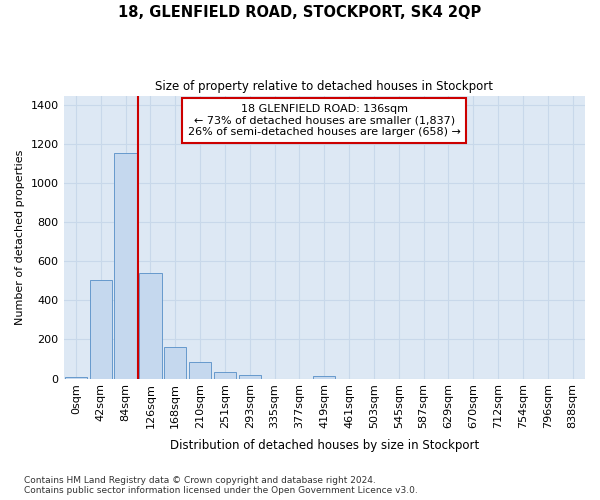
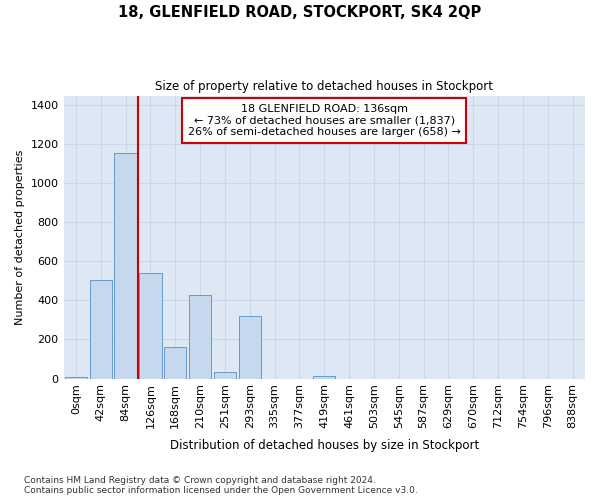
210sqm: 80 -> 430
293sqm: 20 -> 320
